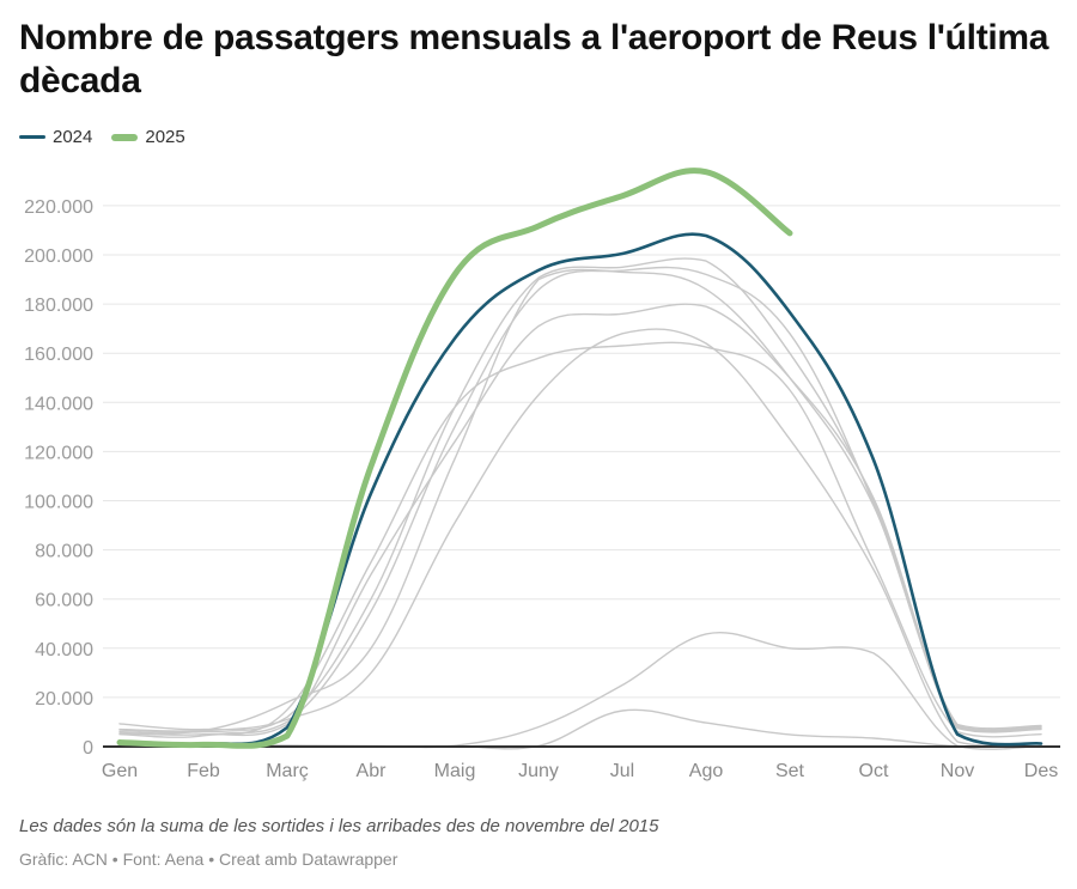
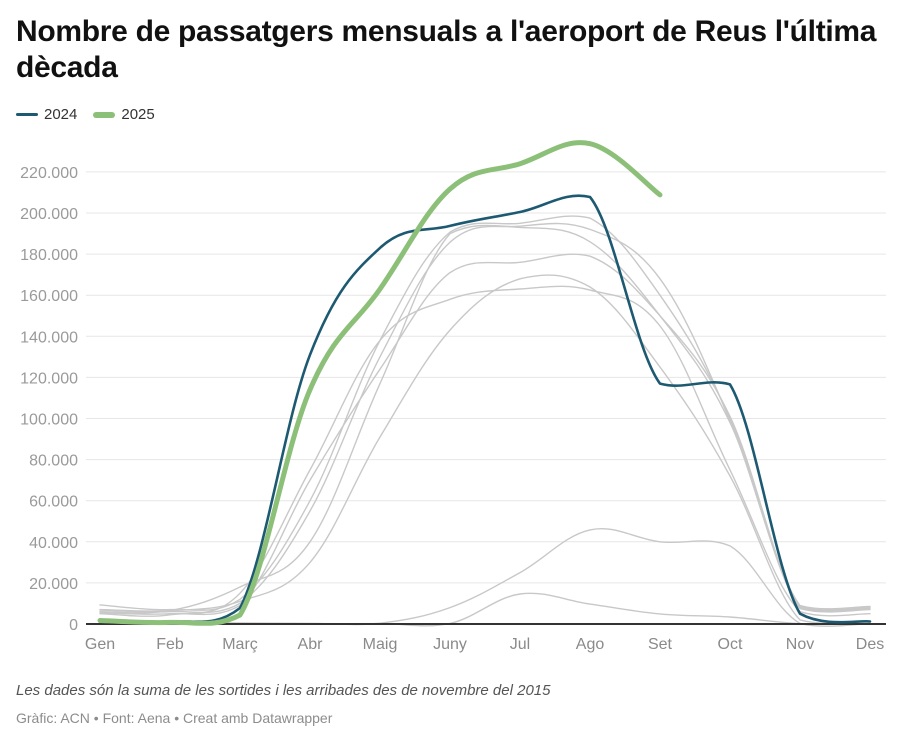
2024/Abr: 103000 -> 131000
2024/Maig: 166000 -> 183000
2025/Maig: 192000 -> 163000
2024/Set: 177000 -> 117000
